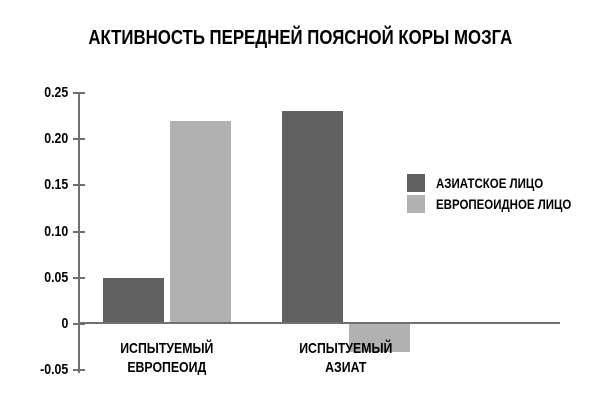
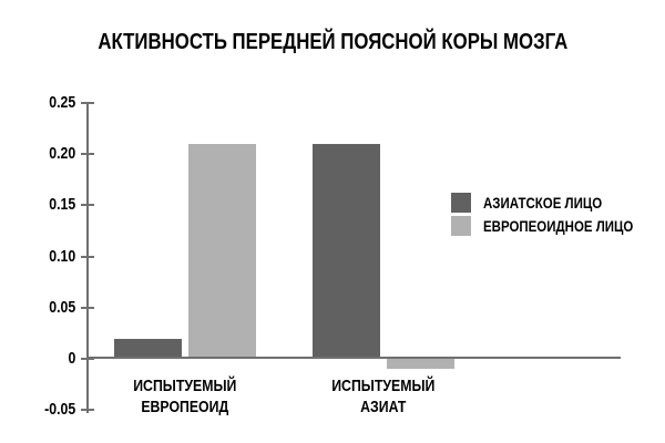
АЗИАТСКОЕ ЛИЦО/ИСПЫТУЕМЫЙ ЕВРОПЕОИД: 0.05 -> 0.02
ЕВРОПЕОИДНОЕ ЛИЦО/ИСПЫТУЕМЫЙ ЕВРОПЕОИД: 0.22 -> 0.21
АЗИАТСКОЕ ЛИЦО/ИСПЫТУЕМЫЙ АЗИАТ: 0.23 -> 0.21
ЕВРОПЕОИДНОЕ ЛИЦО/ИСПЫТУЕМЫЙ АЗИАТ: -0.03 -> -0.01
